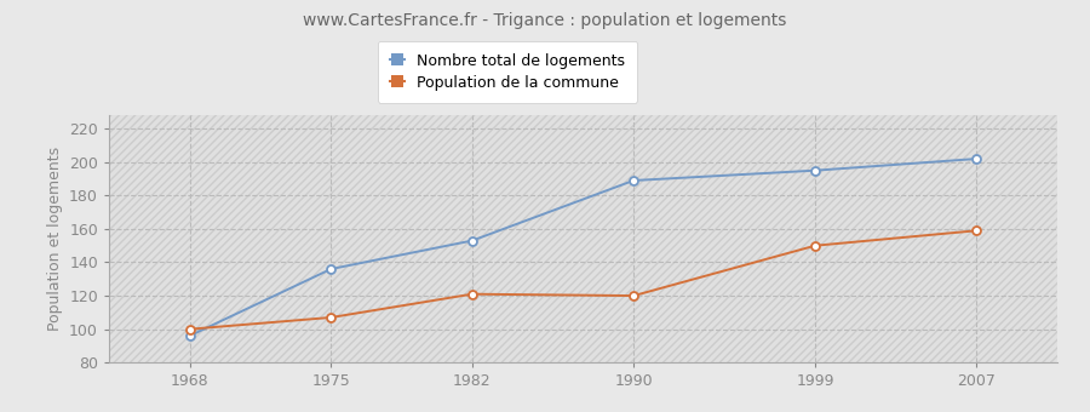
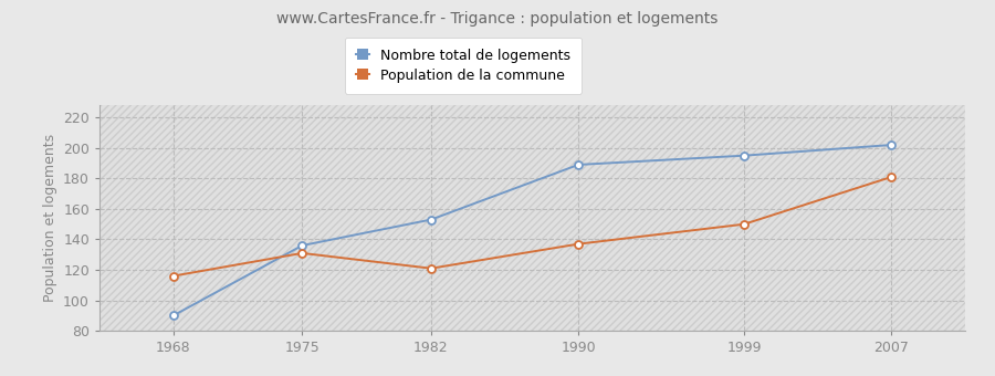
Nombre total de logements/1968: 96 -> 90
Population de la commune/1968: 100 -> 116
Population de la commune/1975: 107 -> 131
Population de la commune/1990: 120 -> 137
Population de la commune/2007: 159 -> 181
